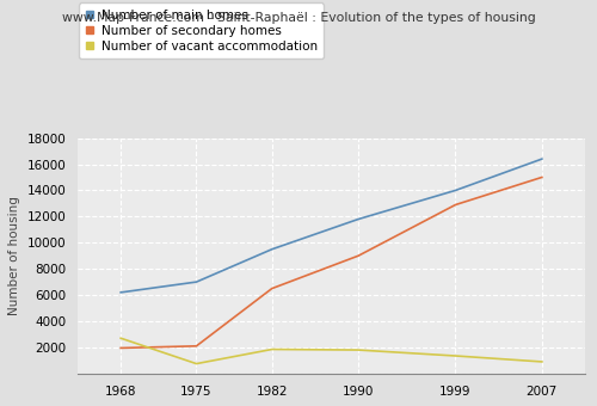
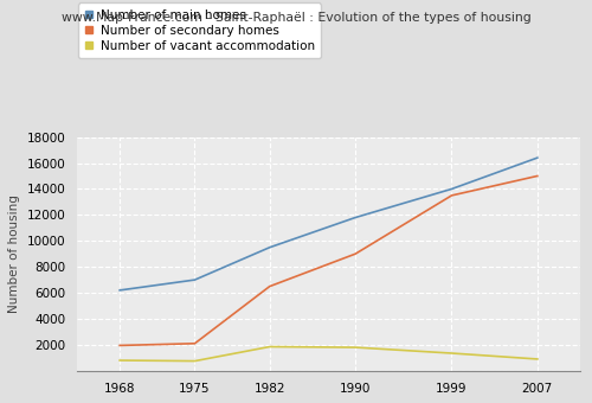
Number of vacant accommodation/1968: 2700 -> 800
Number of secondary homes/1999: 12900 -> 13500
